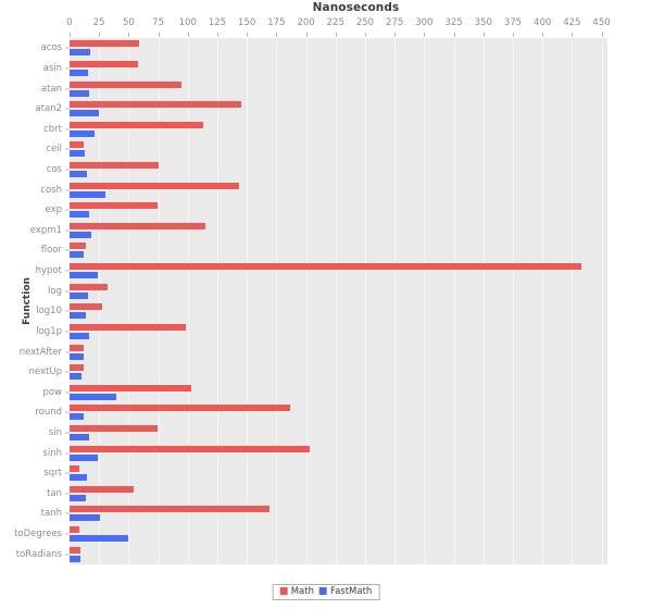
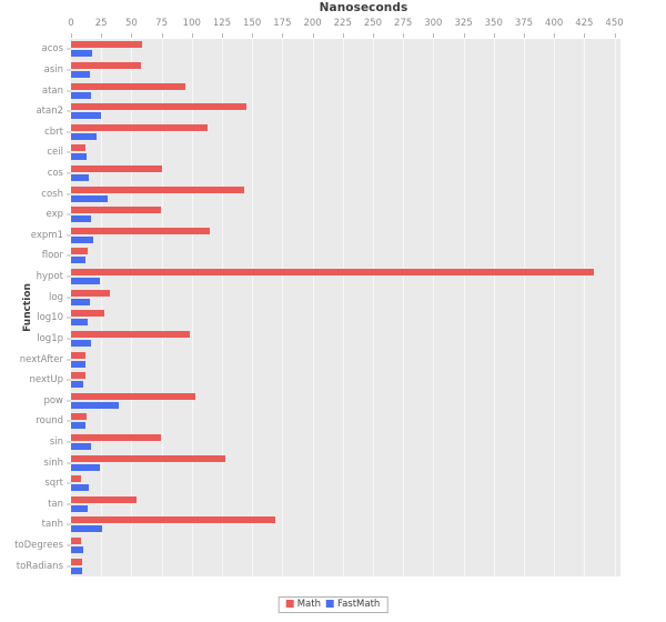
Math/round: 187 -> 12
Math/sinh: 203 -> 128
FastMath/toDegrees: 50 -> 10
